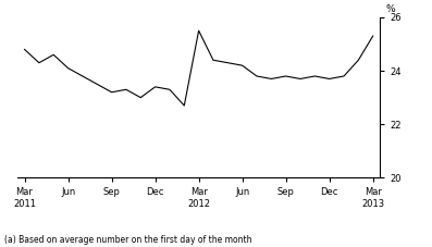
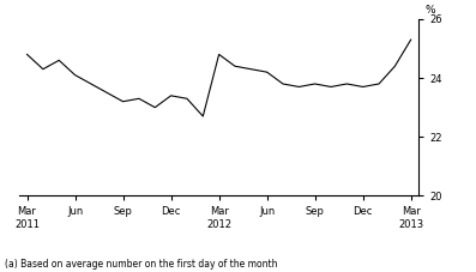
Mar 2012: 25.5 -> 24.8
